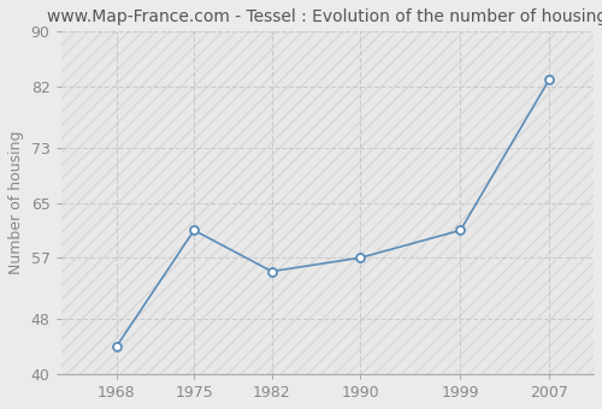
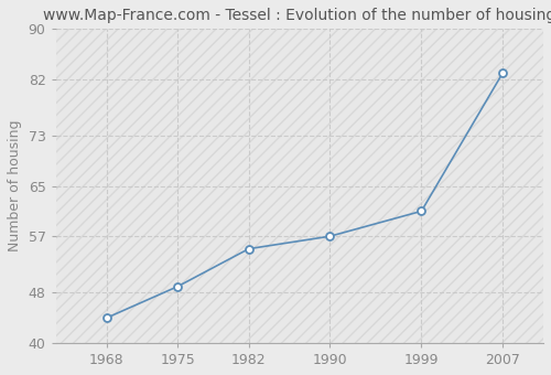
1975: 61 -> 49
